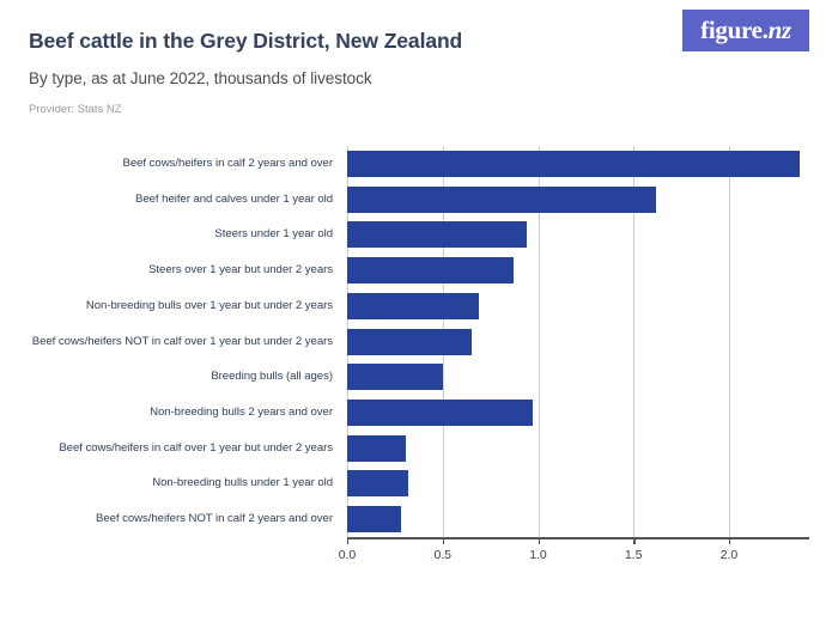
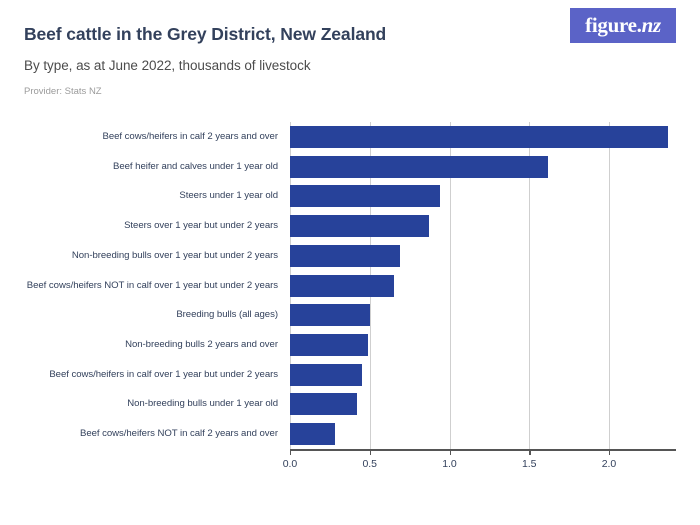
Non-breeding bulls 2 years and over: 0.97 -> 0.49
Beef cows/heifers in calf over 1 year but under 2 years: 0.31 -> 0.45
Non-breeding bulls under 1 year old: 0.32 -> 0.42
